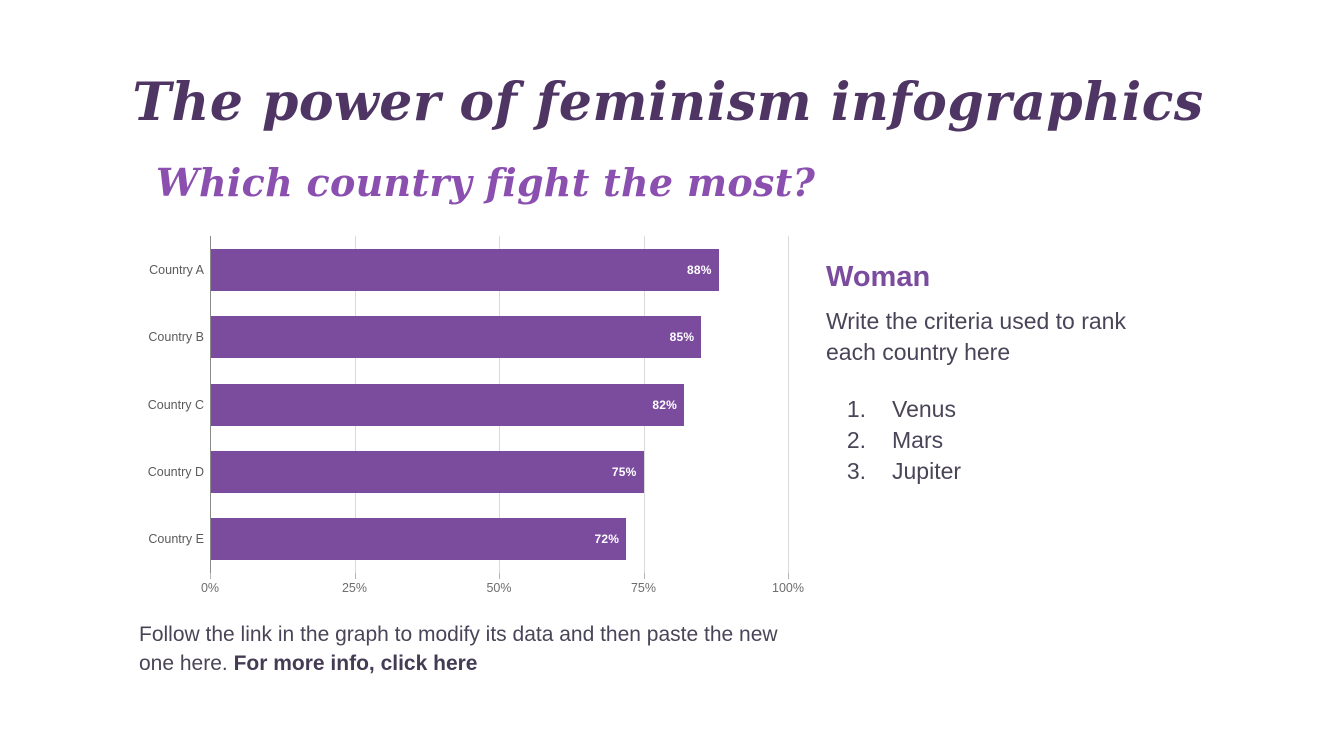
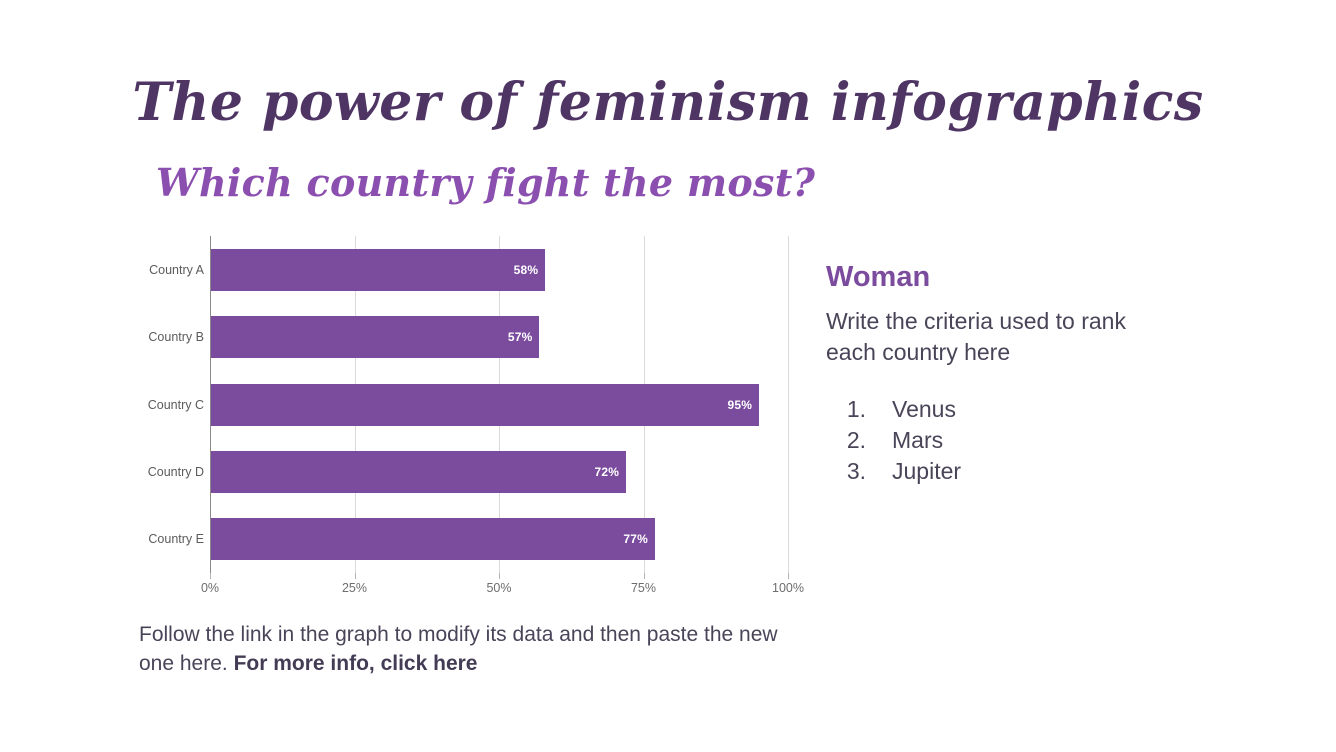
Country A: 88% -> 58%
Country B: 85% -> 57%
Country C: 82% -> 95%
Country D: 75% -> 72%
Country E: 72% -> 77%
